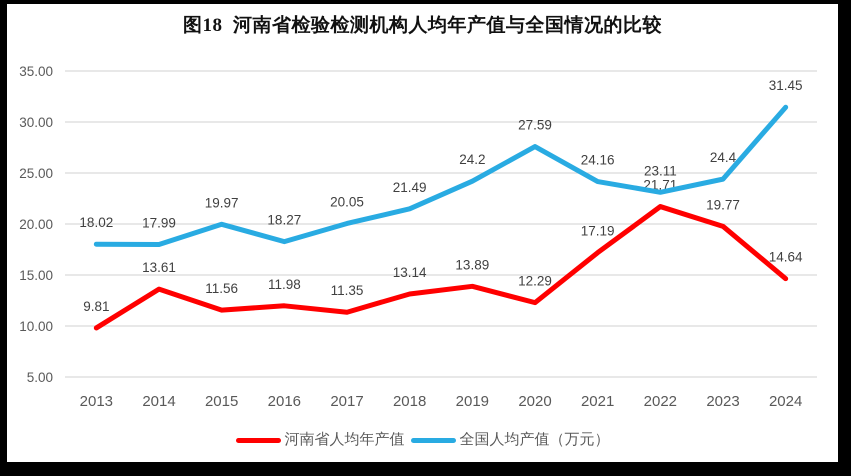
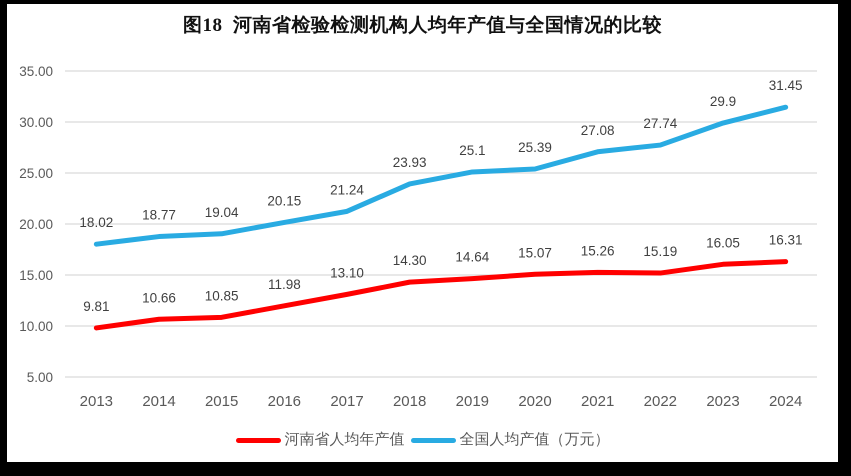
河南省人均年产值/2014: 13.61 -> 10.66
全国人均产值（万元）/2014: 17.99 -> 18.77
河南省人均年产值/2015: 11.56 -> 10.85
全国人均产值（万元）/2015: 19.97 -> 19.04
全国人均产值（万元）/2016: 18.27 -> 20.15
河南省人均年产值/2017: 11.35 -> 13.10
全国人均产值（万元）/2017: 20.05 -> 21.24
河南省人均年产值/2018: 13.14 -> 14.30
全国人均产值（万元）/2018: 21.49 -> 23.93
河南省人均年产值/2019: 13.89 -> 14.64
全国人均产值（万元）/2019: 24.2 -> 25.1
河南省人均年产值/2020: 12.29 -> 15.07
全国人均产值（万元）/2020: 27.59 -> 25.39
河南省人均年产值/2021: 17.19 -> 15.26
全国人均产值（万元）/2021: 24.16 -> 27.08
河南省人均年产值/2022: 21.71 -> 15.19
全国人均产值（万元）/2022: 23.11 -> 27.74
河南省人均年产值/2023: 19.77 -> 16.05
全国人均产值（万元）/2023: 24.4 -> 29.9
河南省人均年产值/2024: 14.64 -> 16.31
